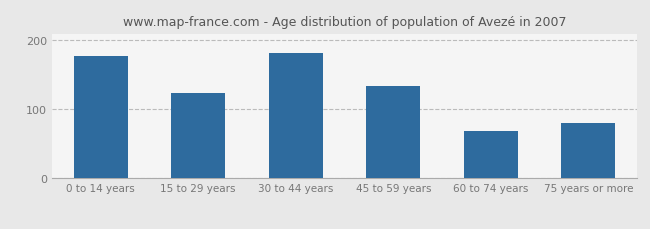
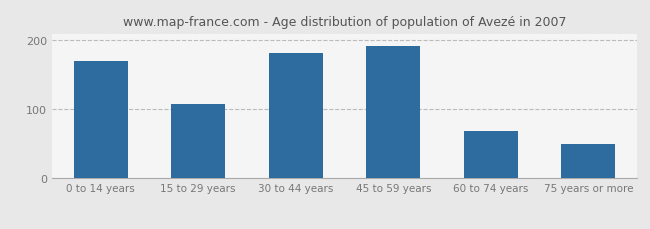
0 to 14 years: 178 -> 170
15 to 29 years: 124 -> 108
45 to 59 years: 134 -> 192
75 years or more: 80 -> 50
